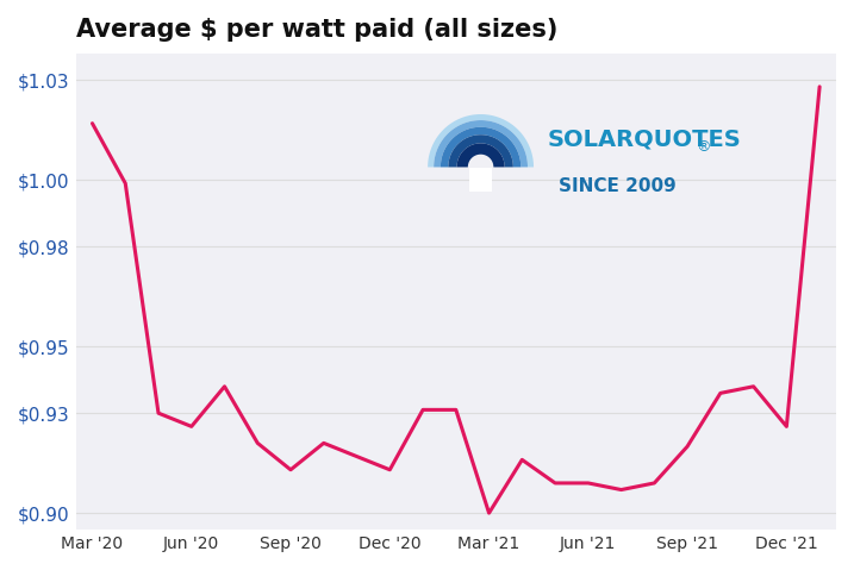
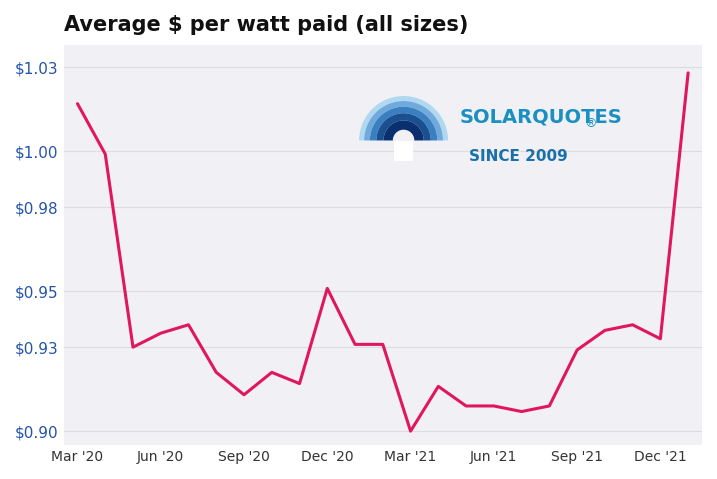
Jun '20: $0.926 -> $0.935
Dec '20: $0.913 -> $0.951
Sep '21: $0.920 -> $0.929
Dec '21: $0.926 -> $0.933
